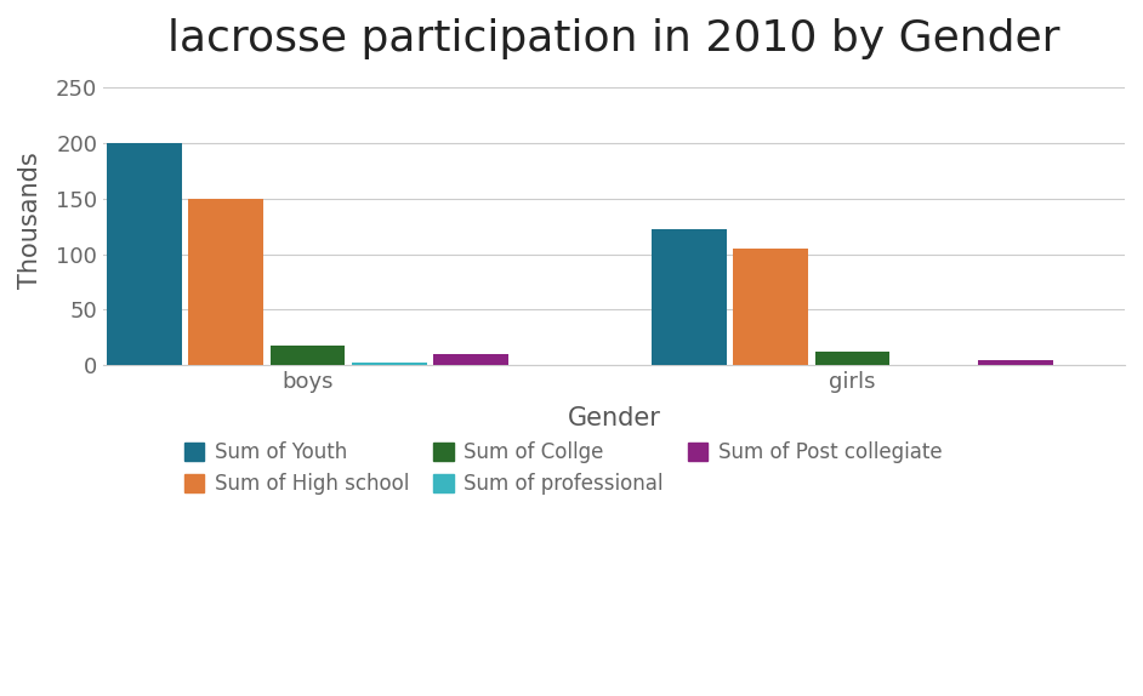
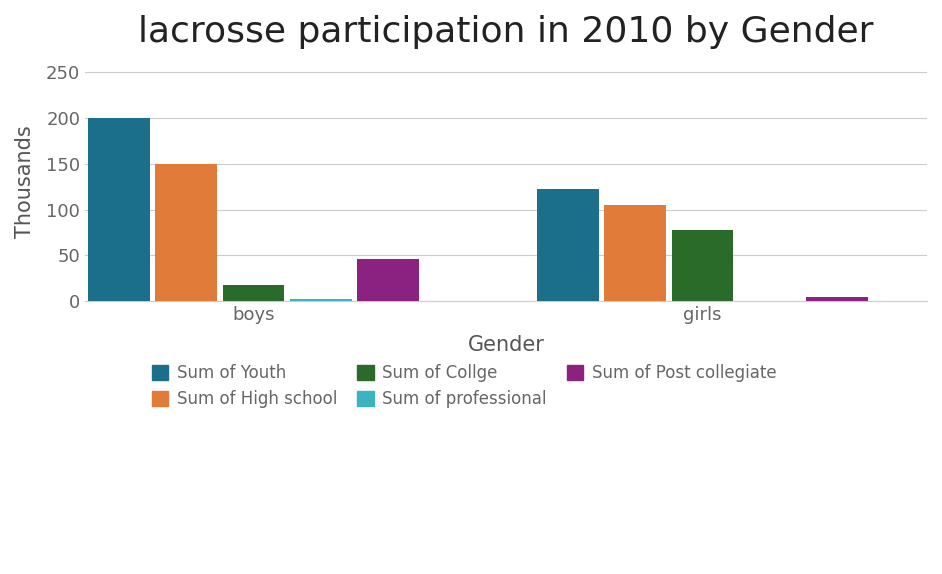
Sum of Post collegiate/boys: 10 -> 46
Sum of Collge/girls: 12 -> 78
